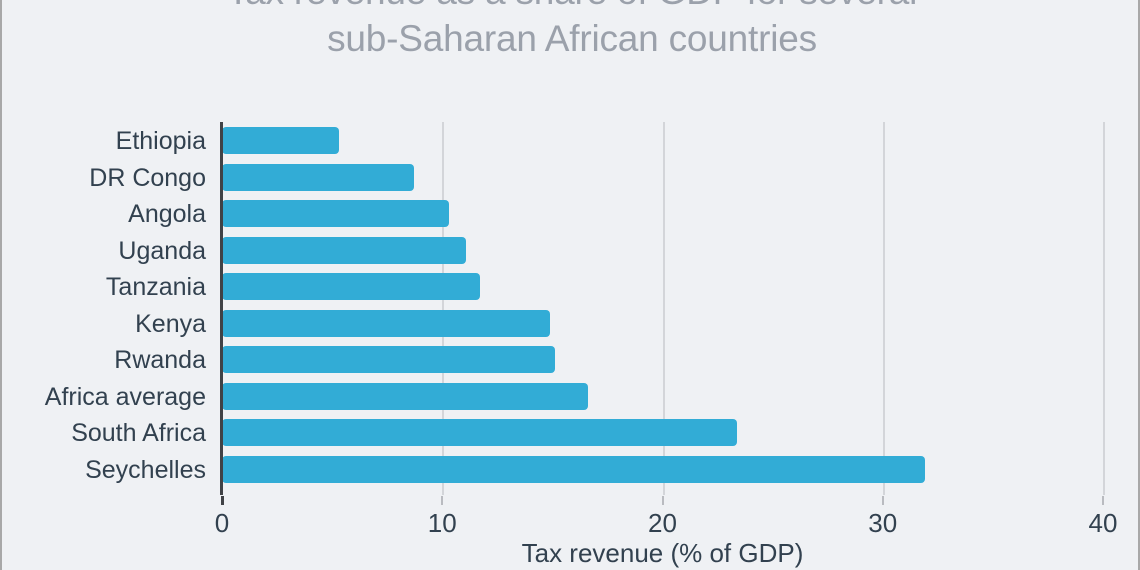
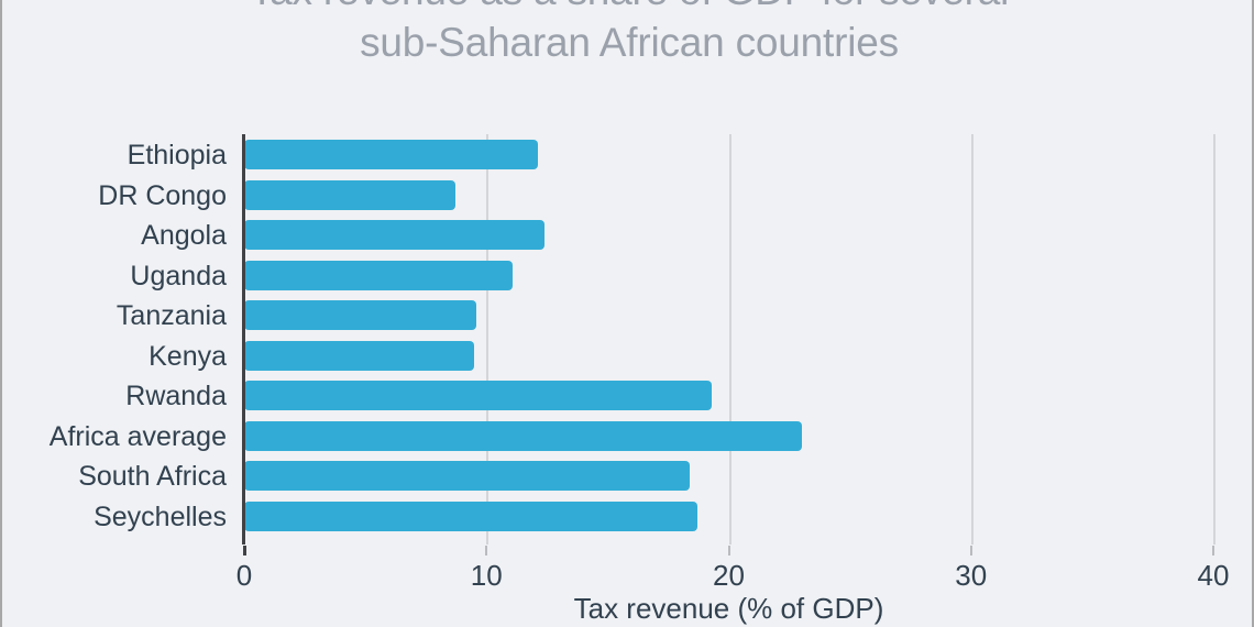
Ethiopia: 5.3 -> 12.1
Angola: 10.3 -> 12.4
Tanzania: 11.7 -> 9.6
Kenya: 14.9 -> 9.5
Rwanda: 15.1 -> 19.3
Africa average: 16.6 -> 23.0
South Africa: 23.4 -> 18.4
Seychelles: 31.9 -> 18.7
